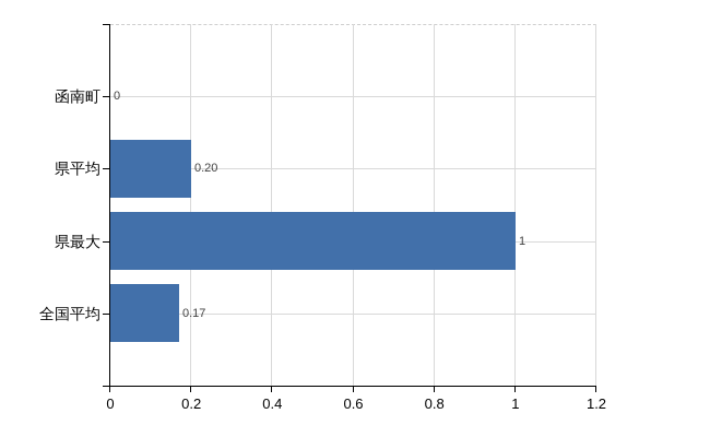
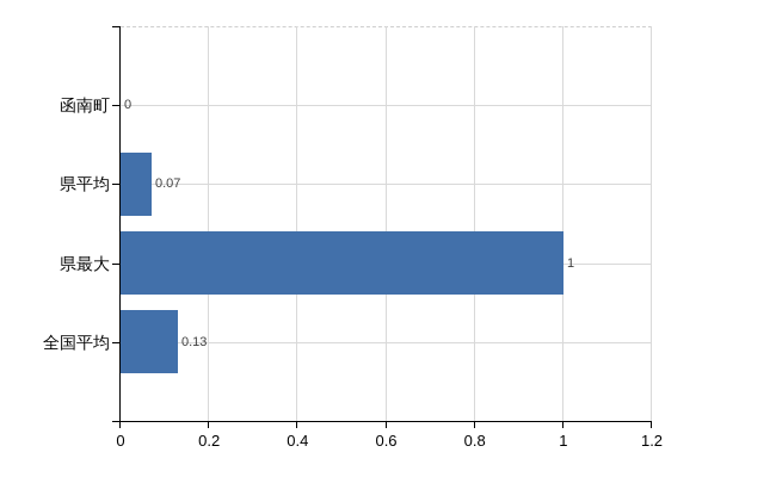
県平均: 0.20 -> 0.07
全国平均: 0.17 -> 0.13
